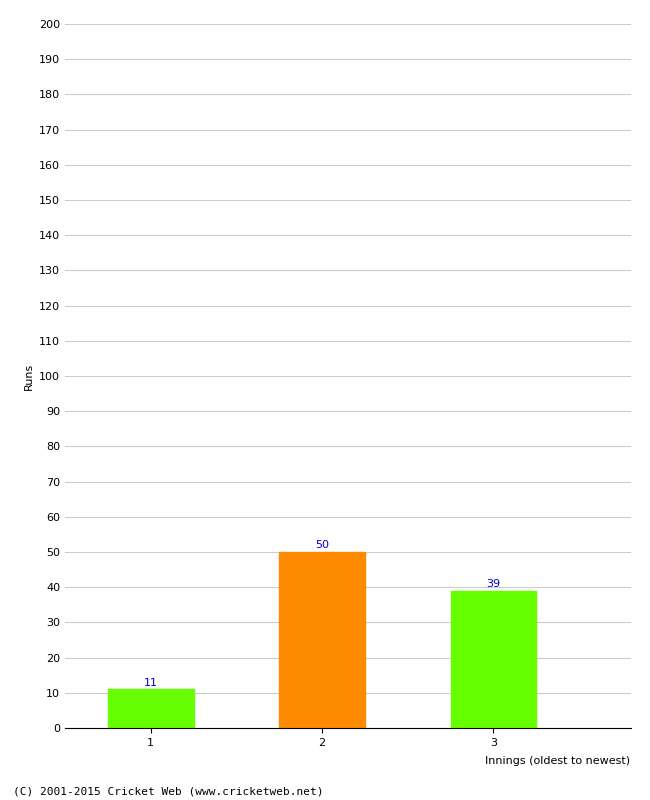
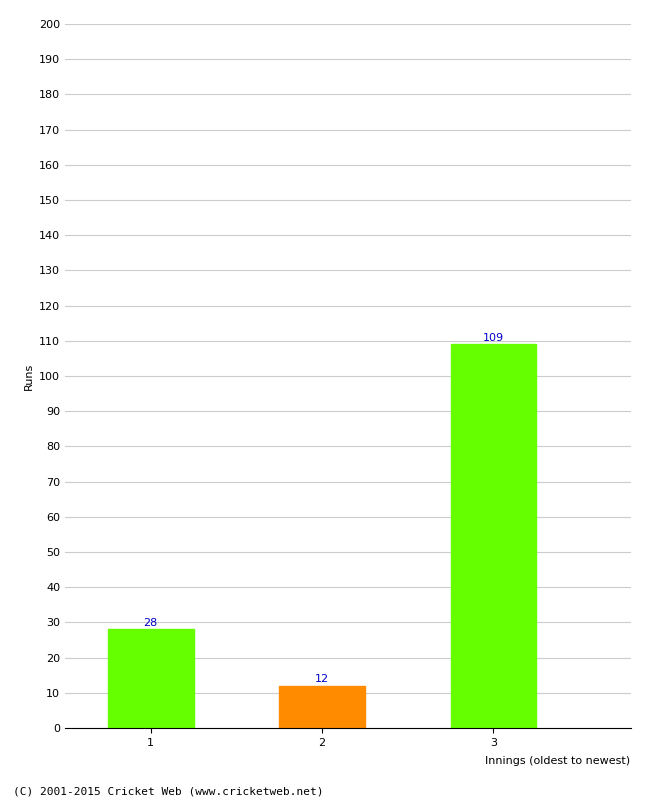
1: 11 -> 28
2: 50 -> 12
3: 39 -> 109
